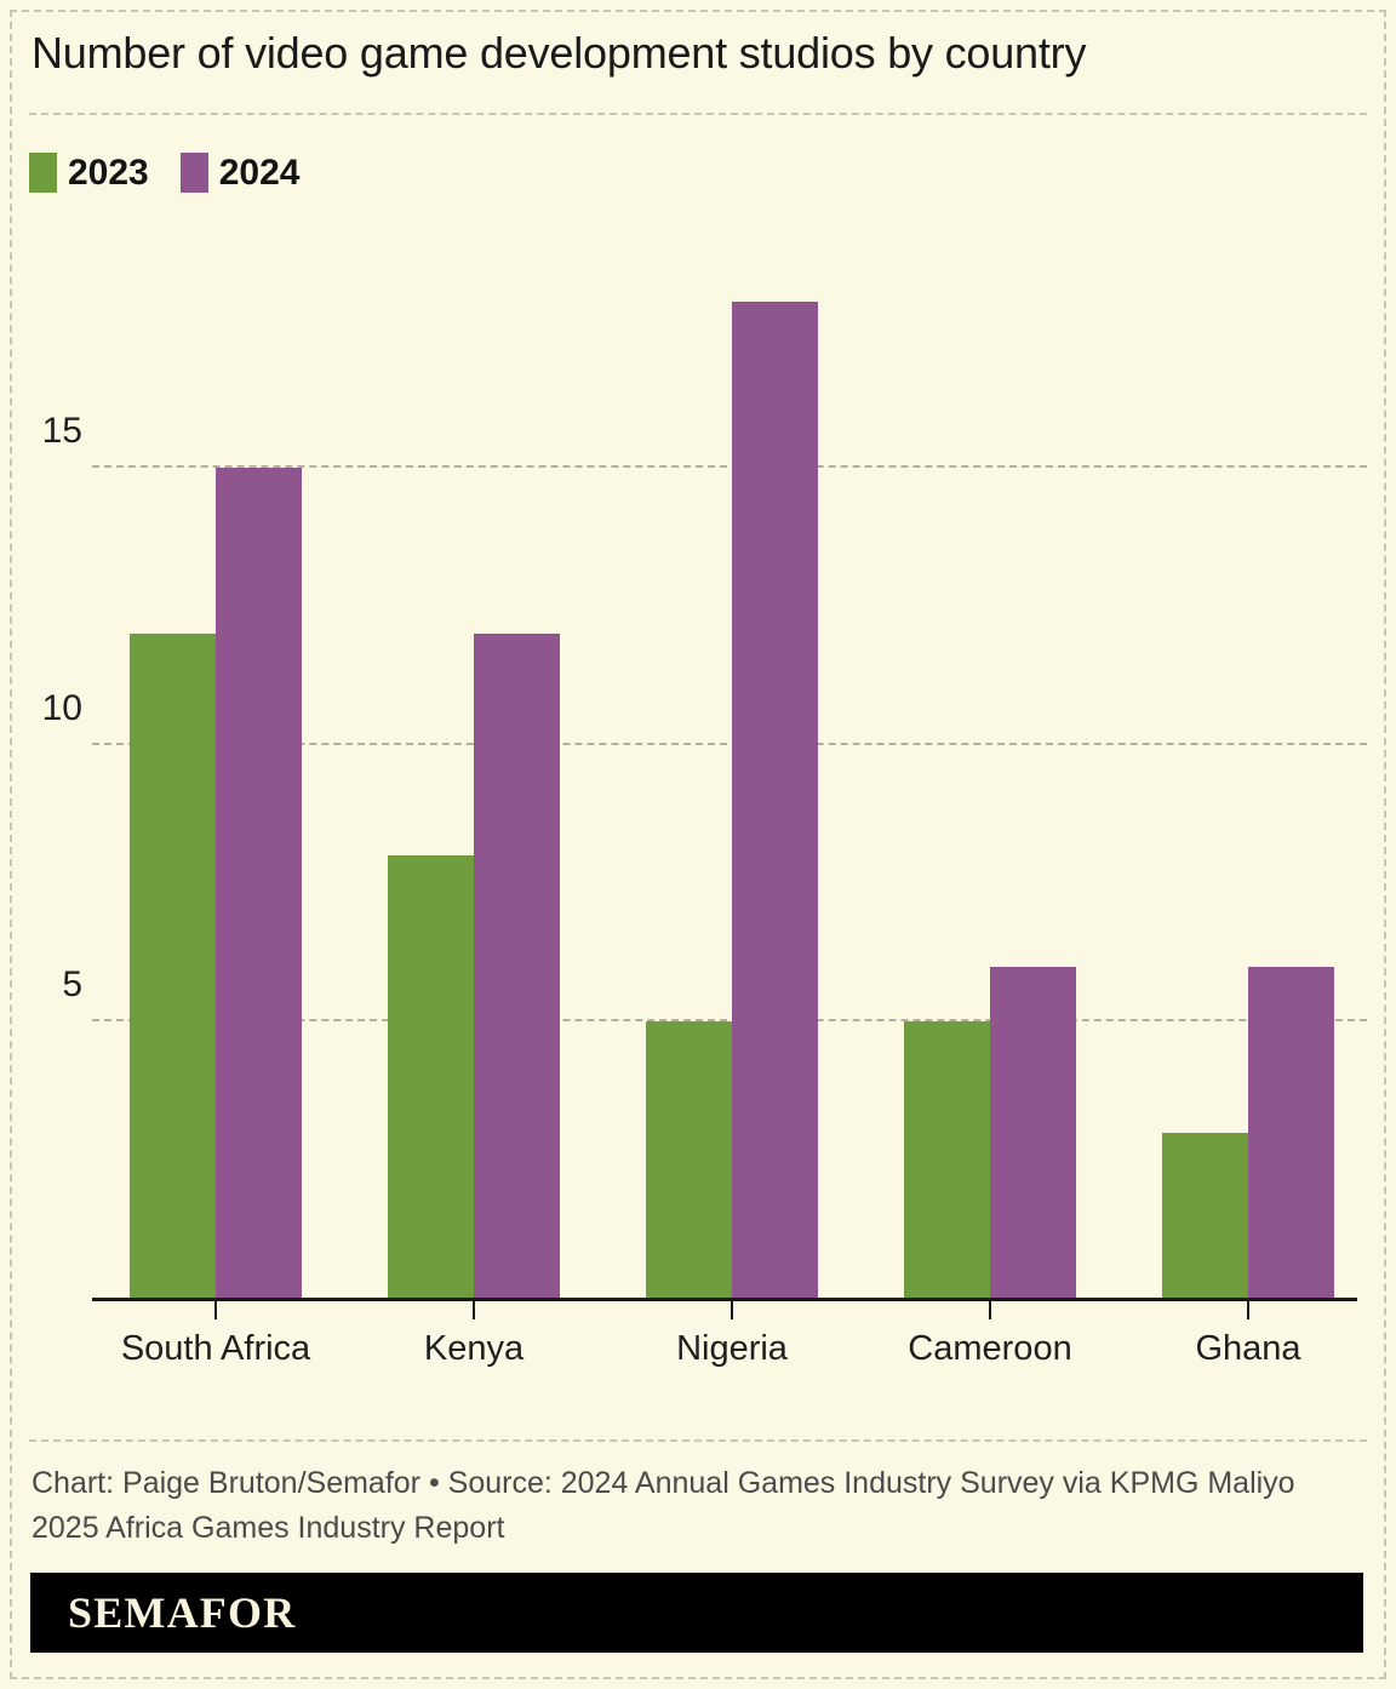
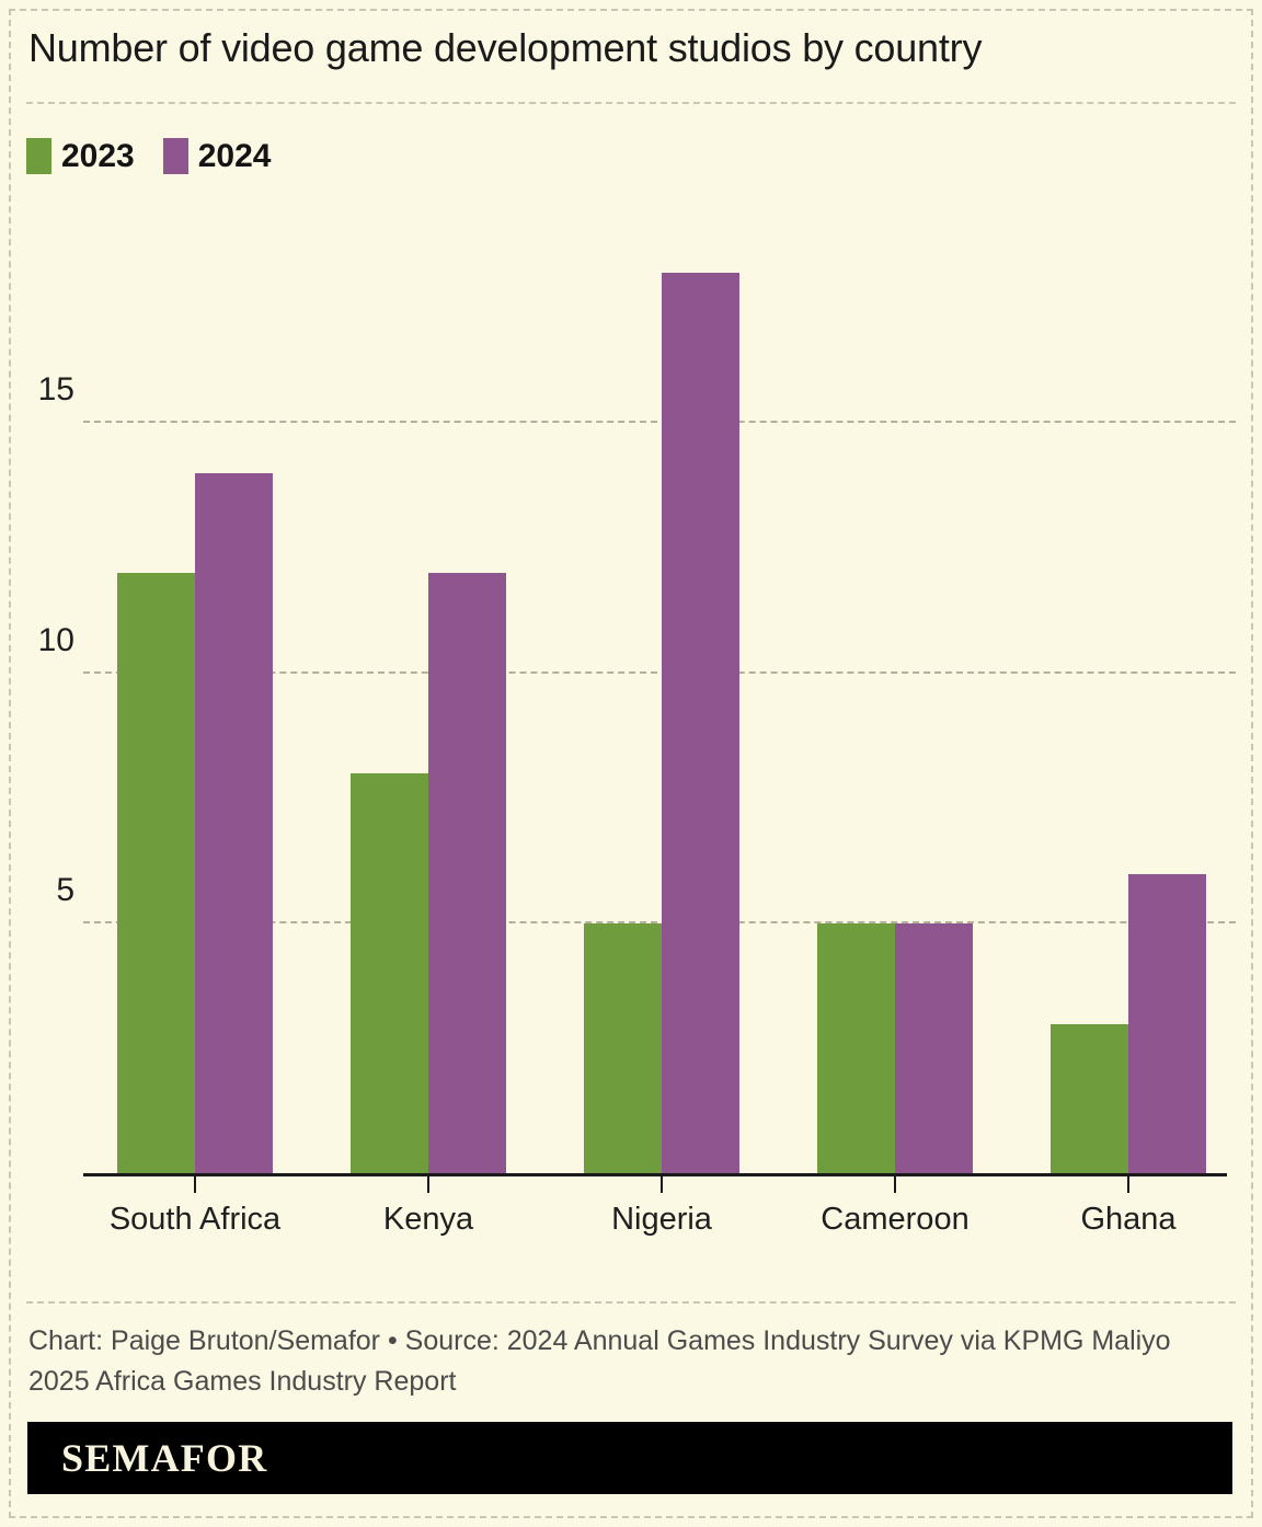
2024/South Africa: 15 -> 14
2024/Cameroon: 6 -> 5
